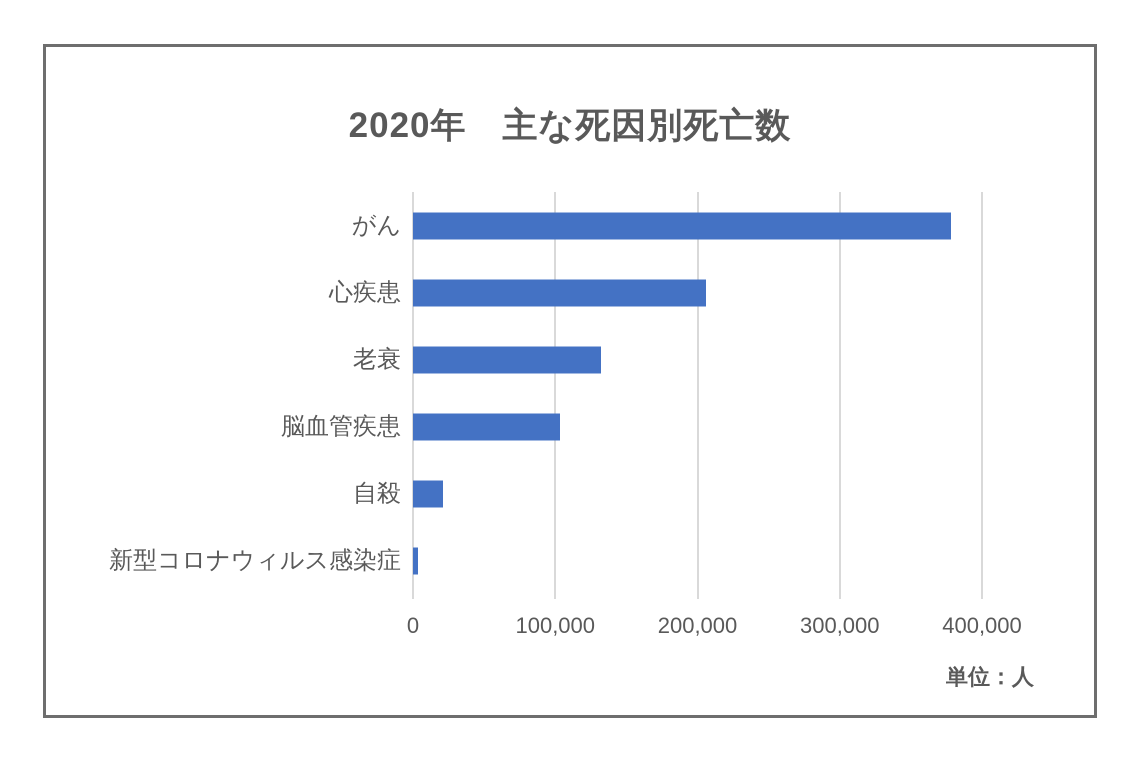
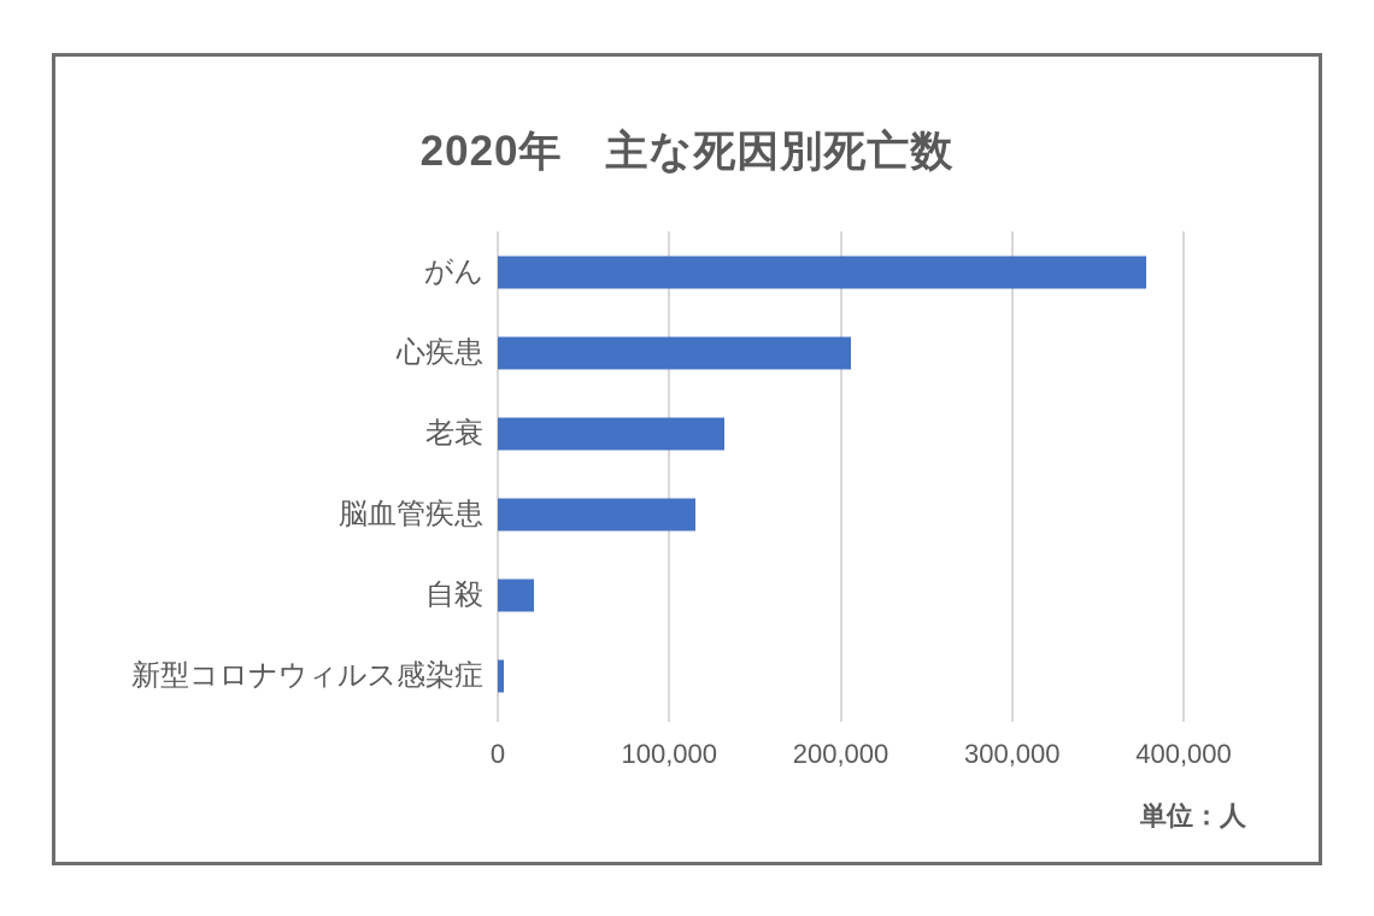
脳血管疾患: 103000 -> 115000
